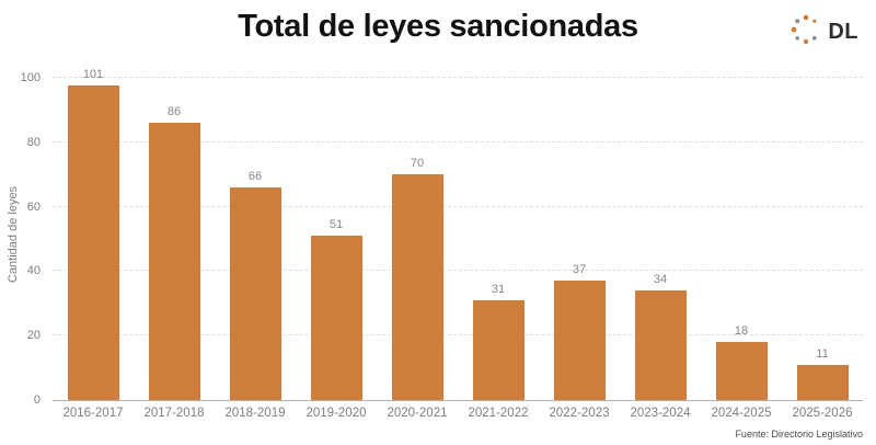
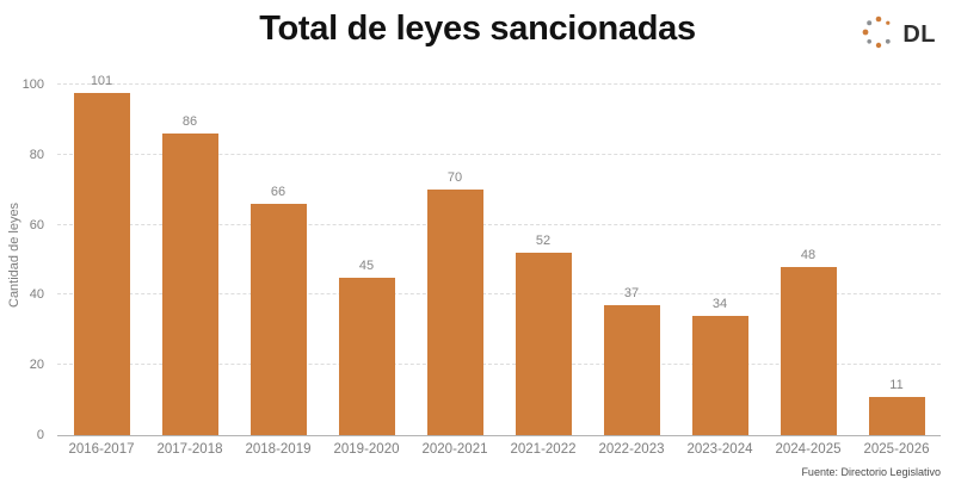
2019-2020: 51 -> 45
2021-2022: 31 -> 52
2024-2025: 18 -> 48
